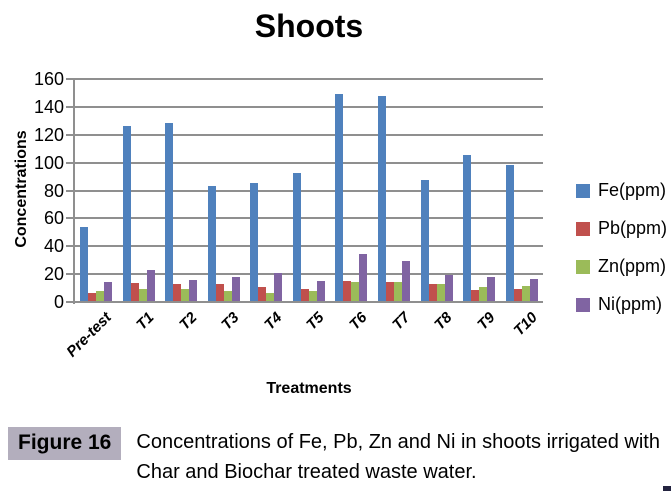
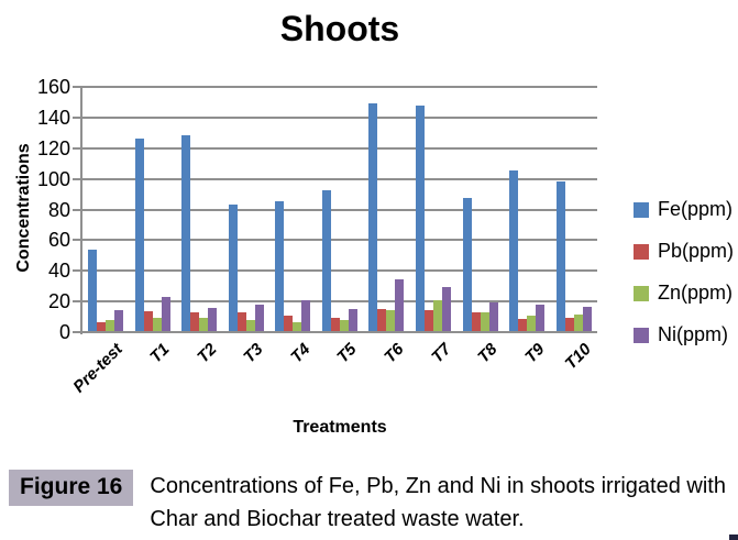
Zn(ppm)/T7: 14 -> 20
